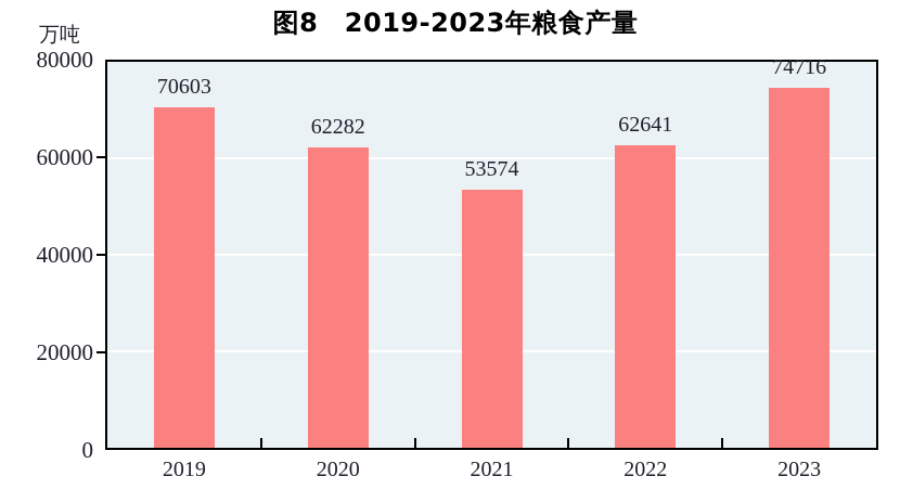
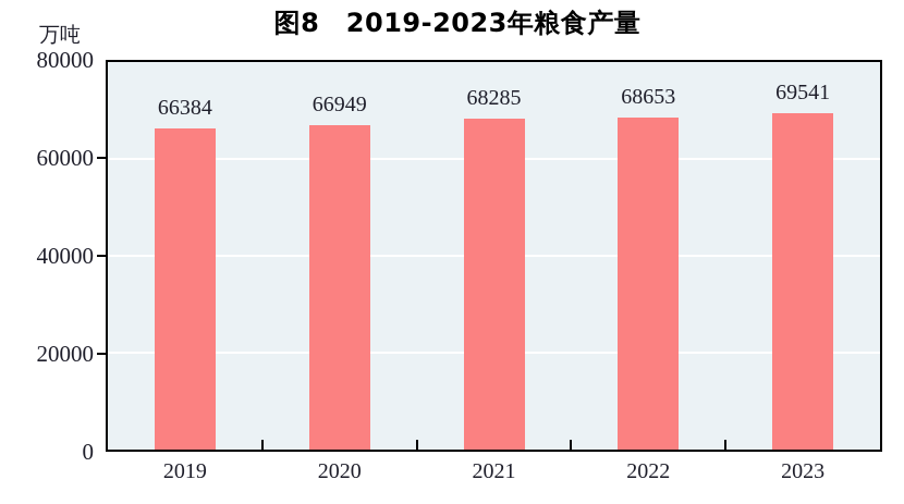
2019: 70603 -> 66384
2020: 62282 -> 66949
2021: 53574 -> 68285
2022: 62641 -> 68653
2023: 74716 -> 69541
